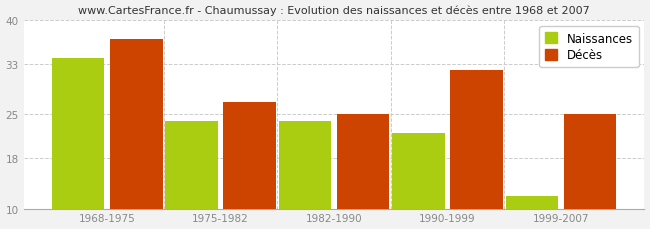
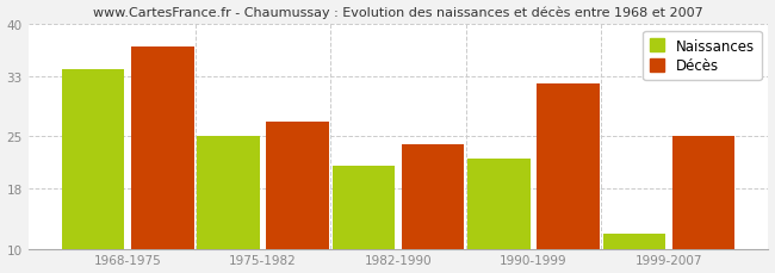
Naissances/1975-1982: 24 -> 25
Naissances/1982-1990: 24 -> 21
Décès/1982-1990: 25 -> 24
